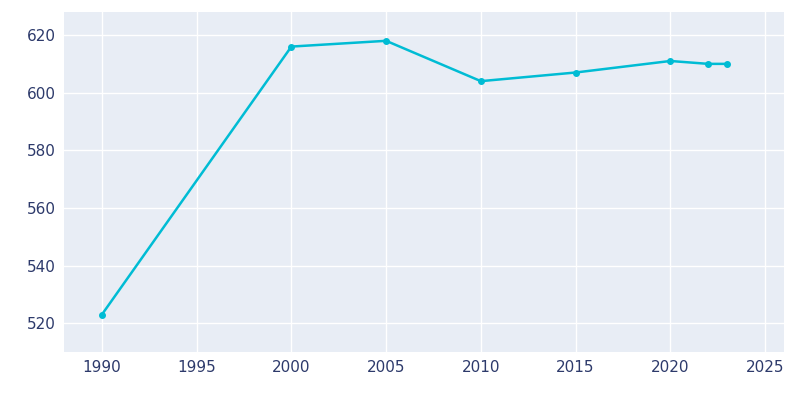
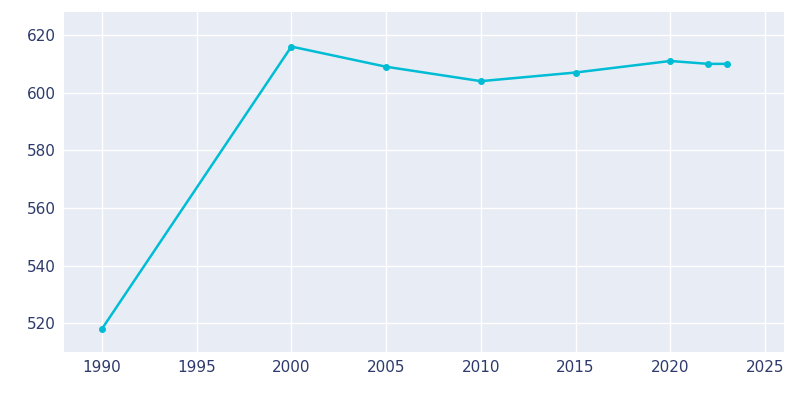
1990: 523 -> 518
2005: 618 -> 609
